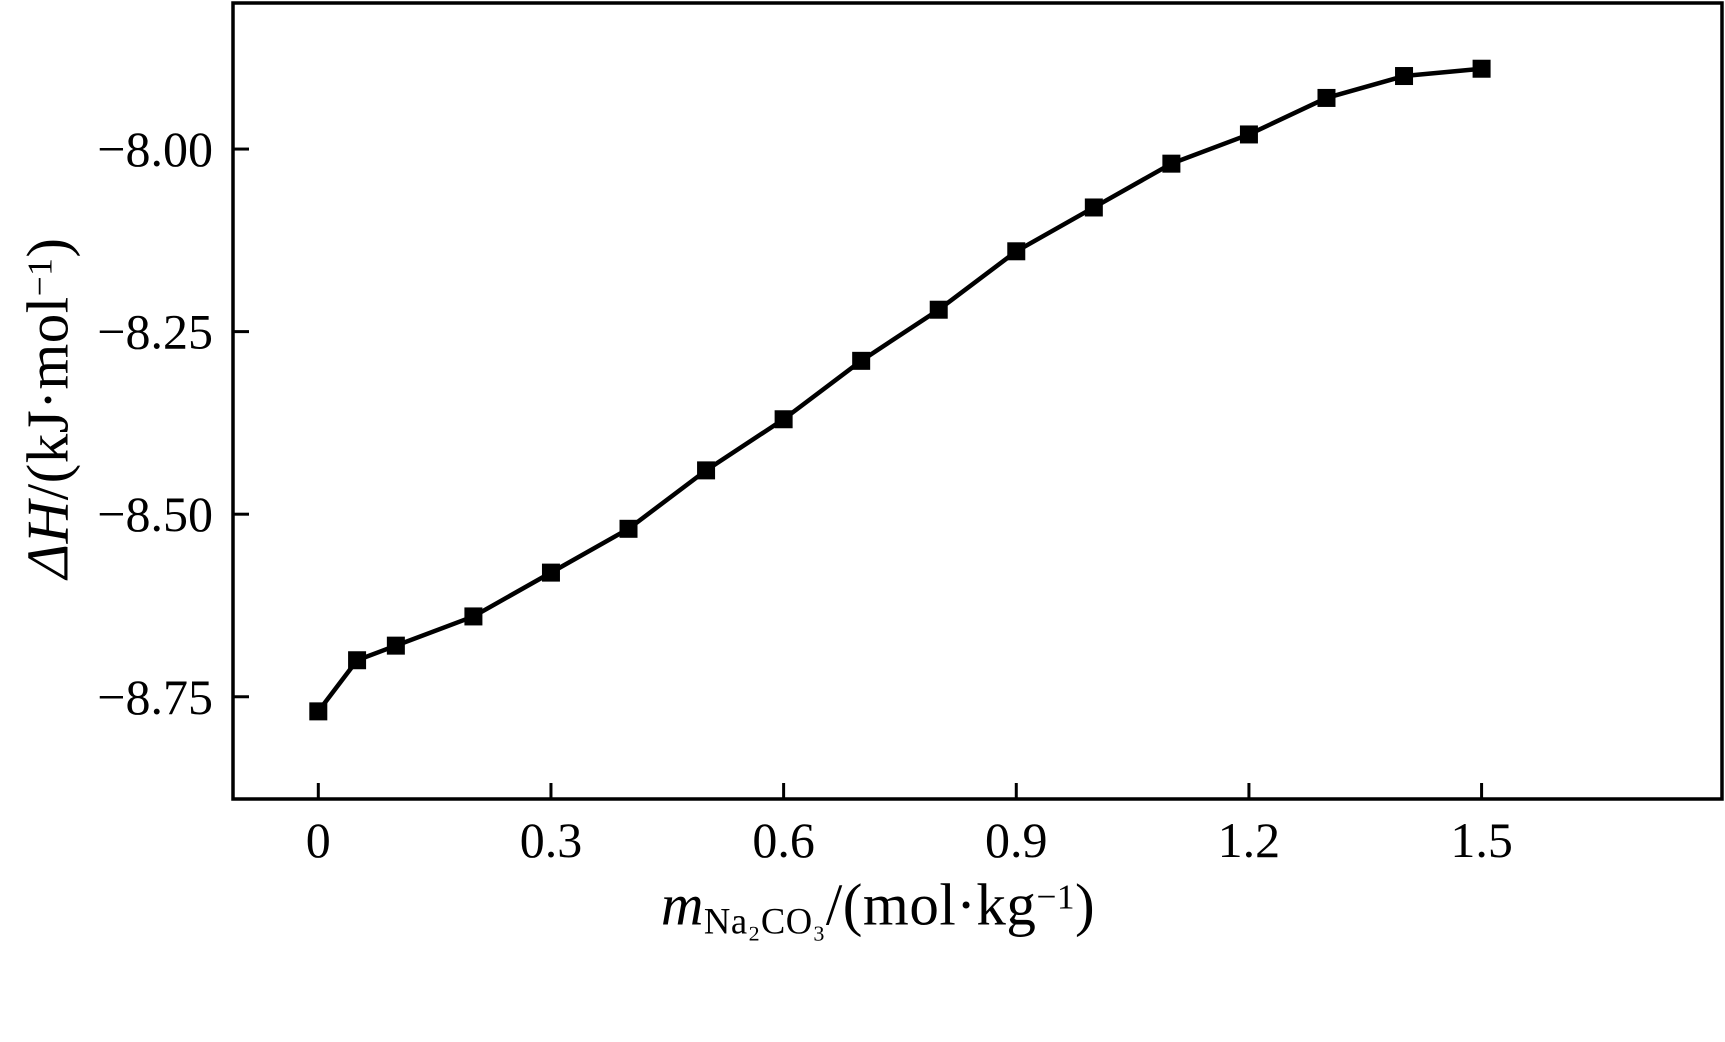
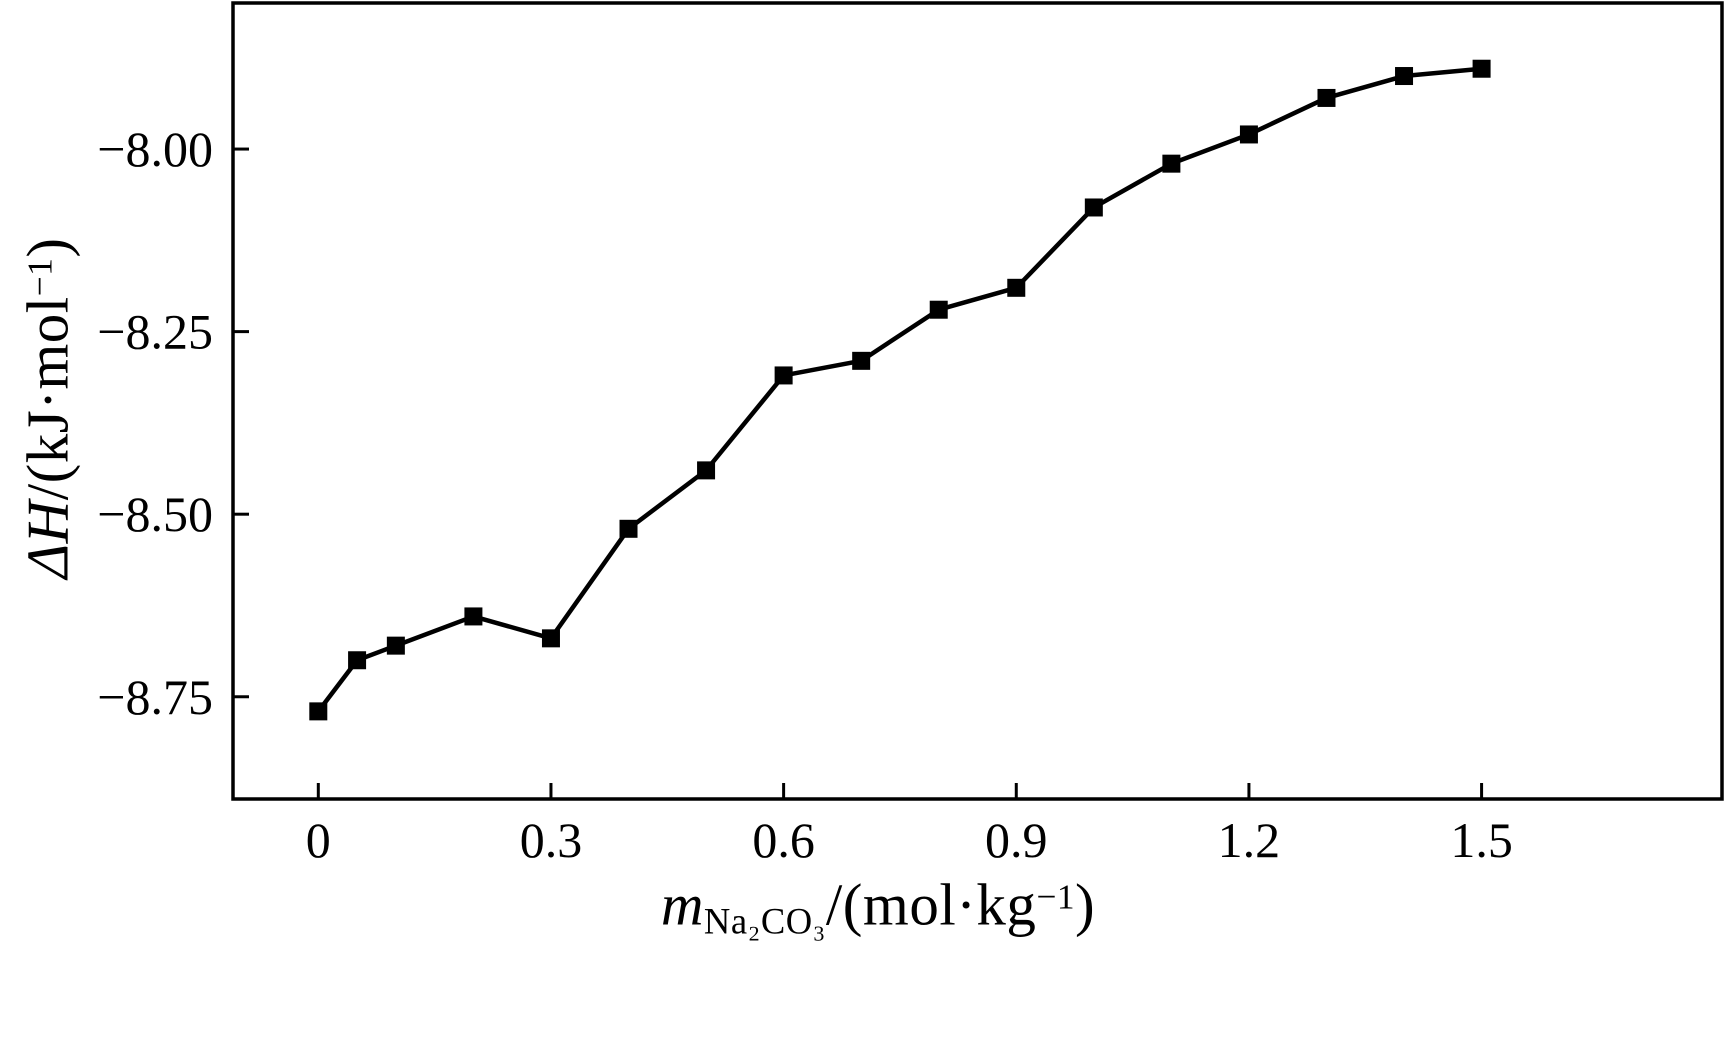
0.3: -8.58 -> -8.67
0.6: -8.37 -> -8.31
0.9: -8.14 -> -8.19
